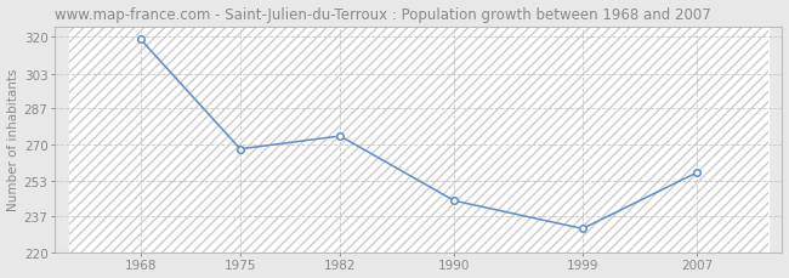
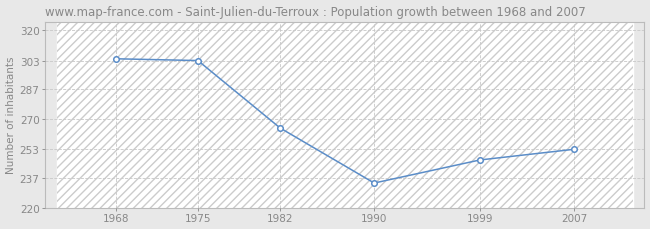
1968: 319 -> 304
1975: 268 -> 303
1982: 274 -> 265
1990: 244 -> 234
1999: 231 -> 247
2007: 257 -> 253
